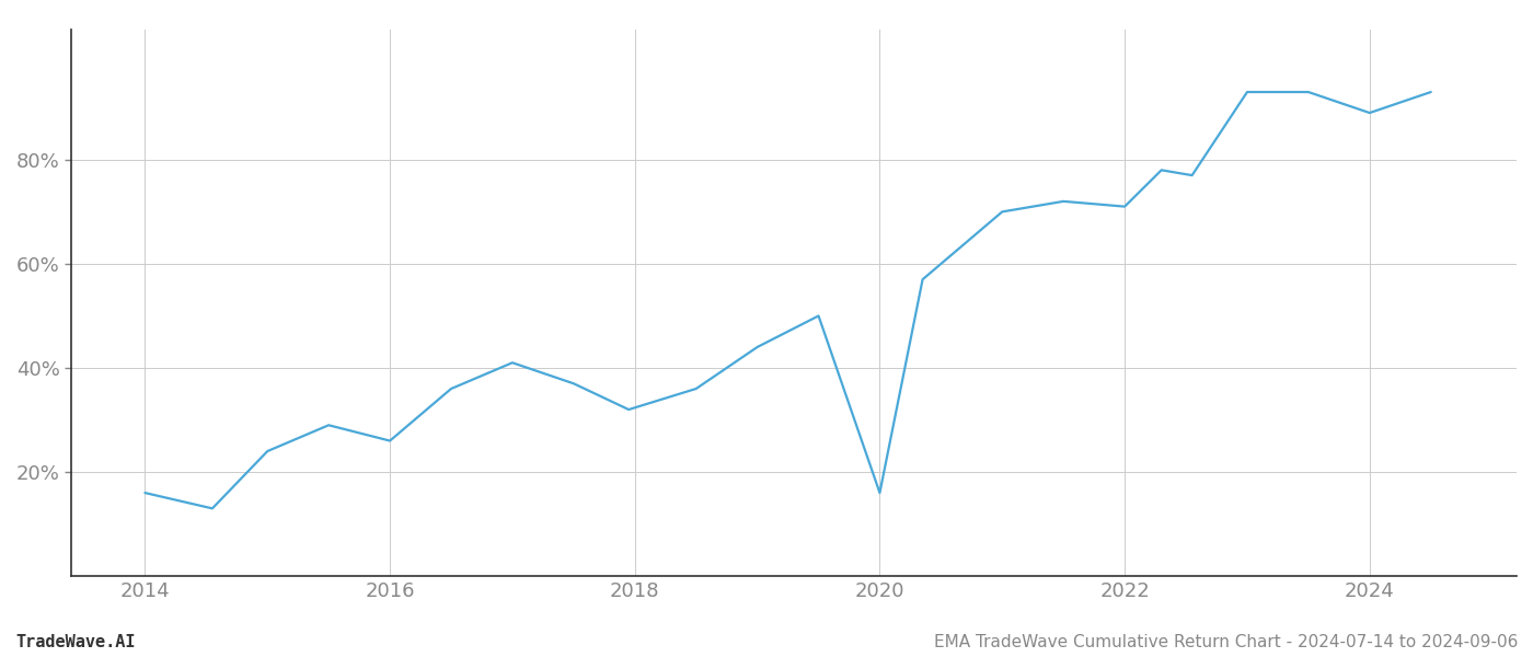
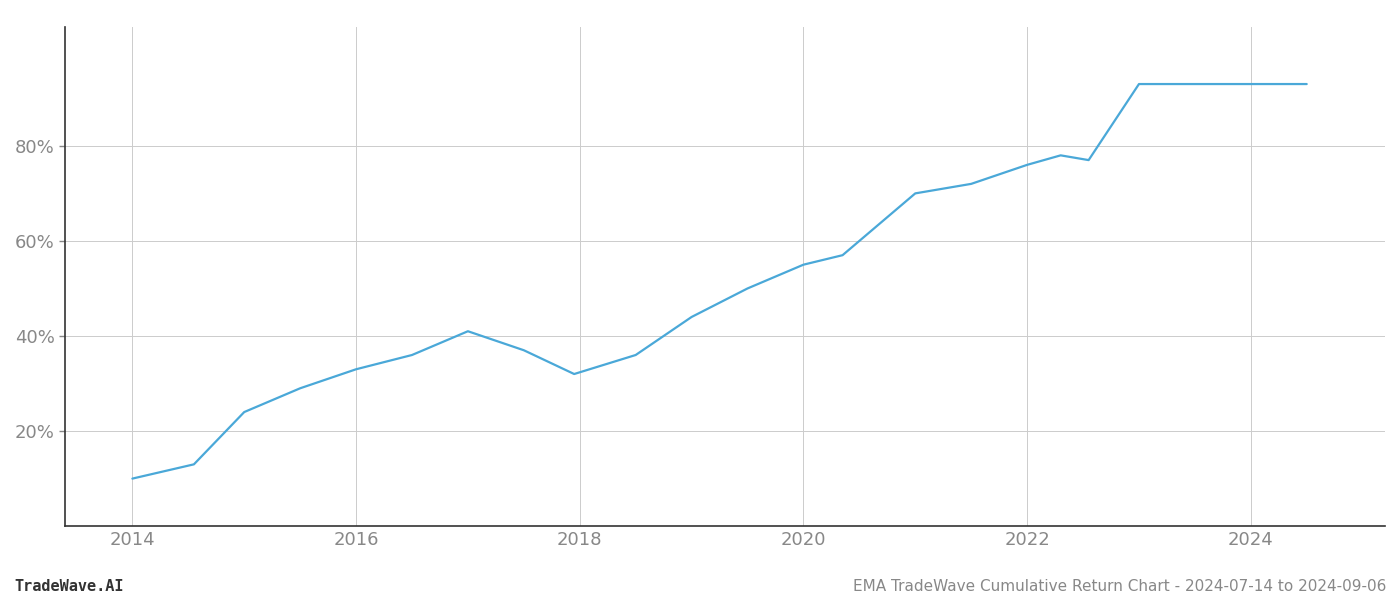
2014: 16% -> 10%
2016: 26% -> 33%
2020: 16% -> 55%
2022: 71% -> 76%
2024: 89% -> 93%
